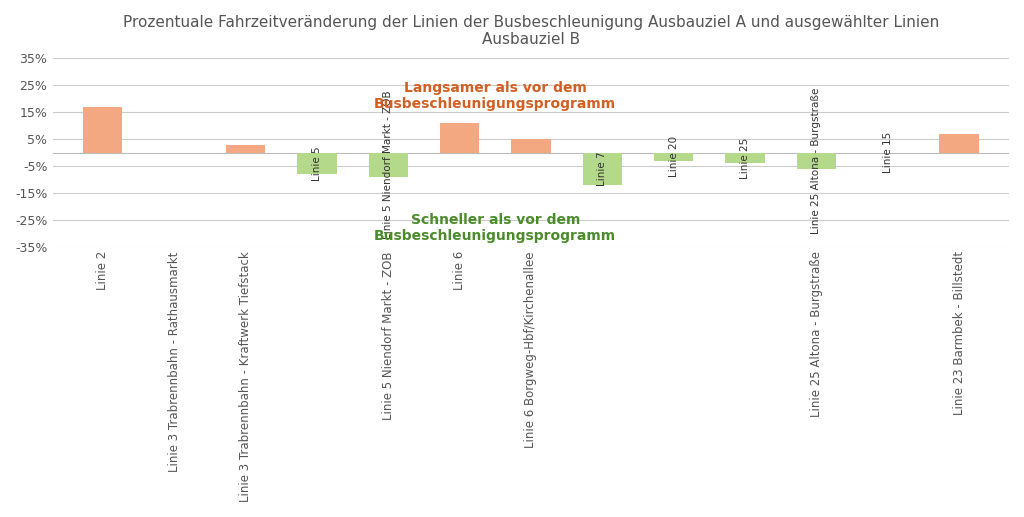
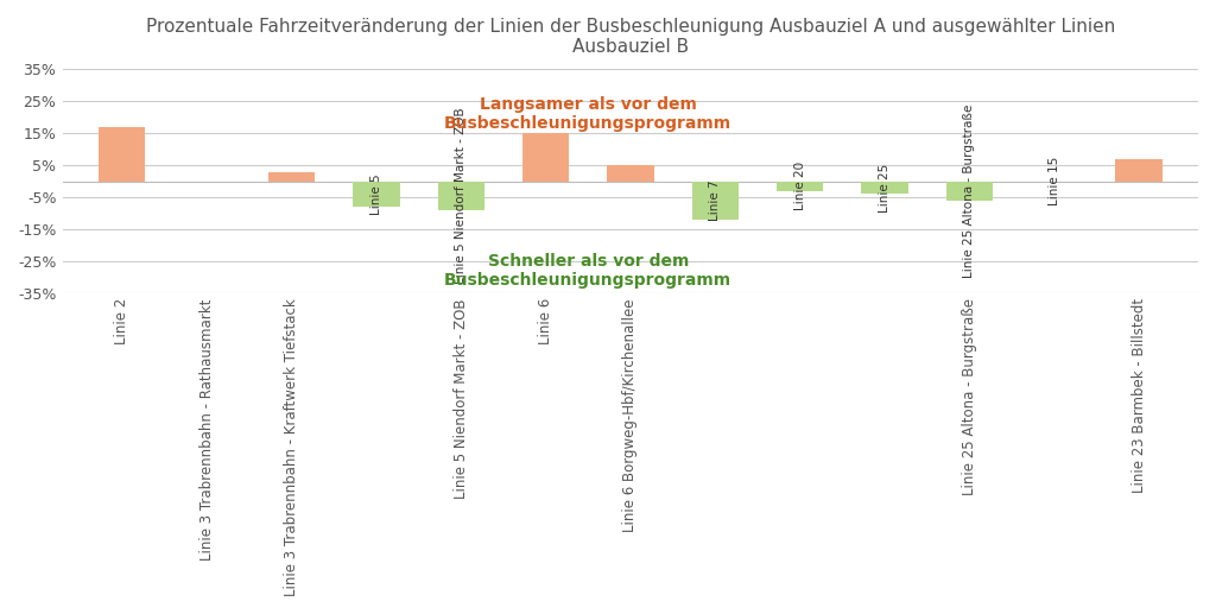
Linie 6: 11% -> 15%
